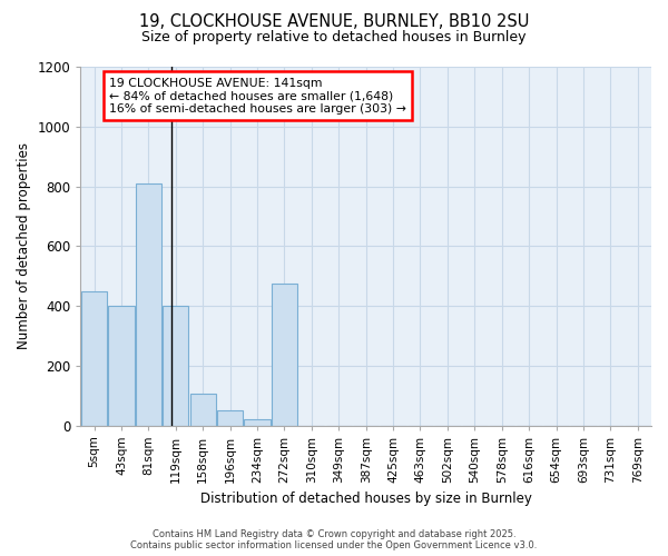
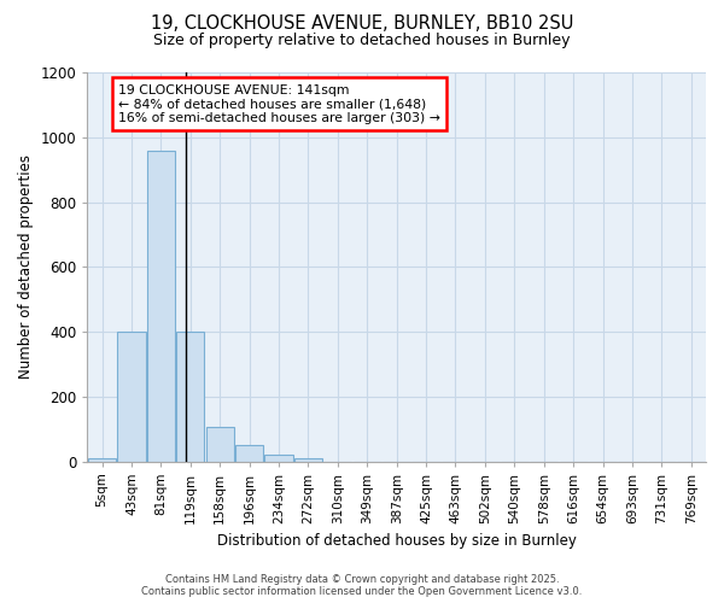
5sqm: 450 -> 10
81sqm: 810 -> 960
272sqm: 475 -> 10
